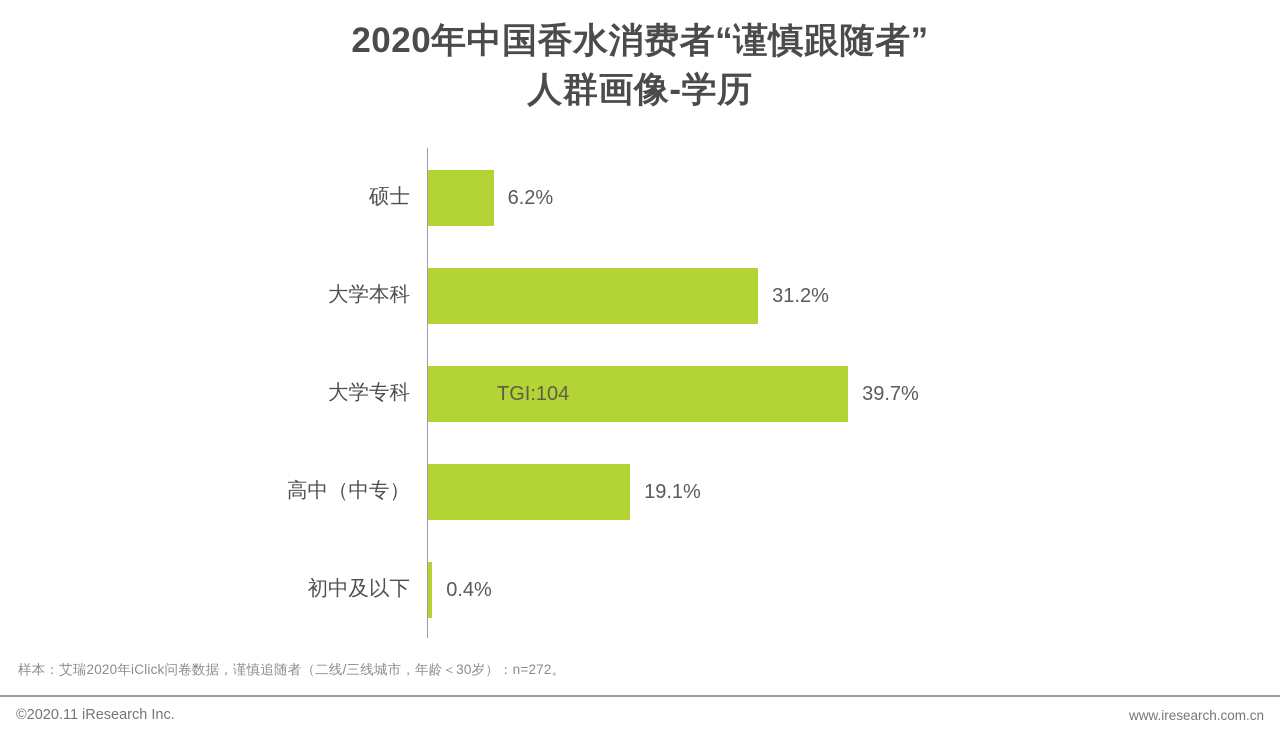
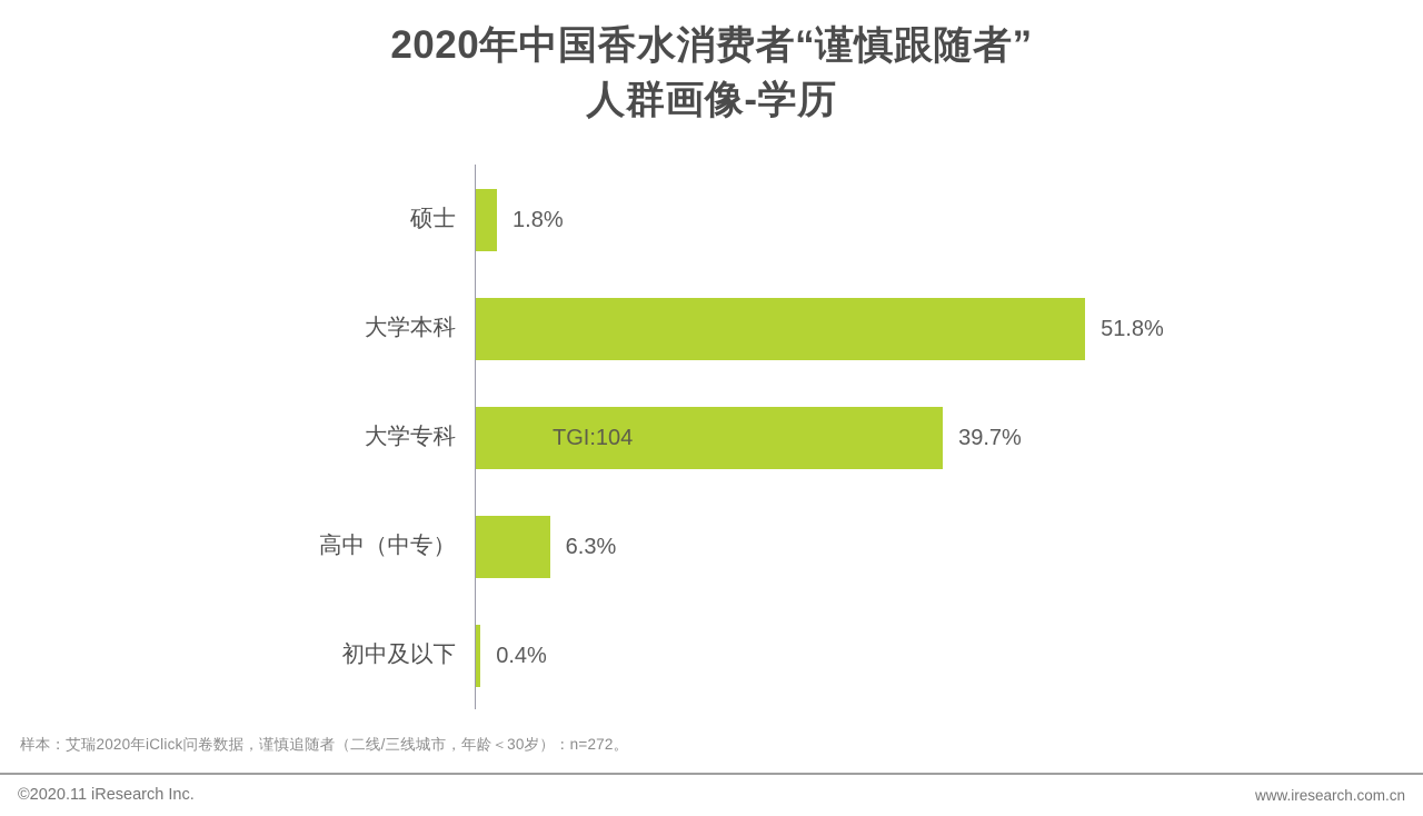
硕士: 6.2% -> 1.8%
大学本科: 31.2% -> 51.8%
高中（中专）: 19.1% -> 6.3%
